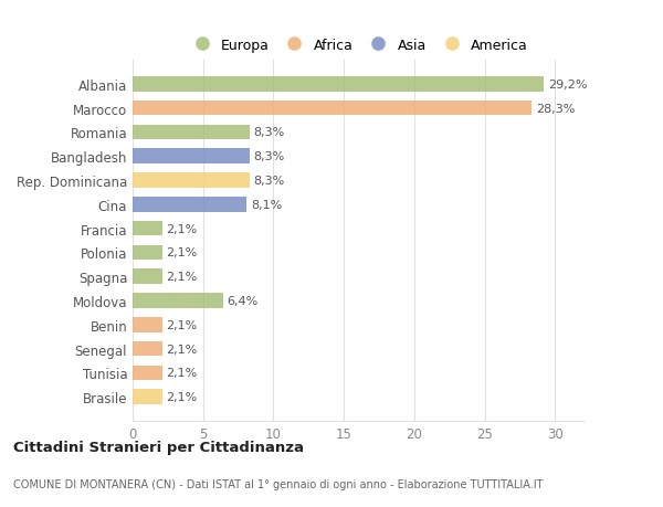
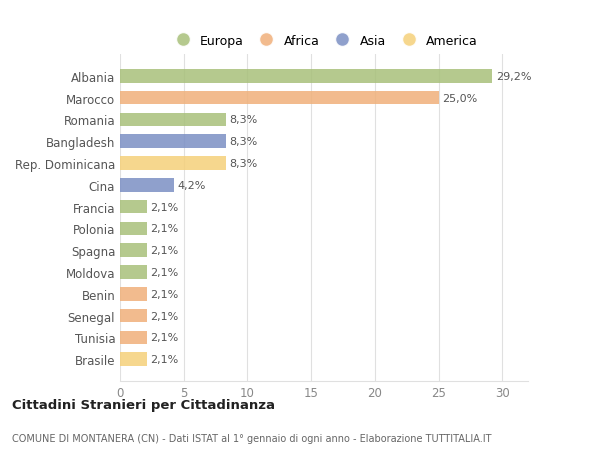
Marocco: 28,3% -> 25,0%
Cina: 8,1% -> 4,2%
Moldova: 6,4% -> 2,1%
